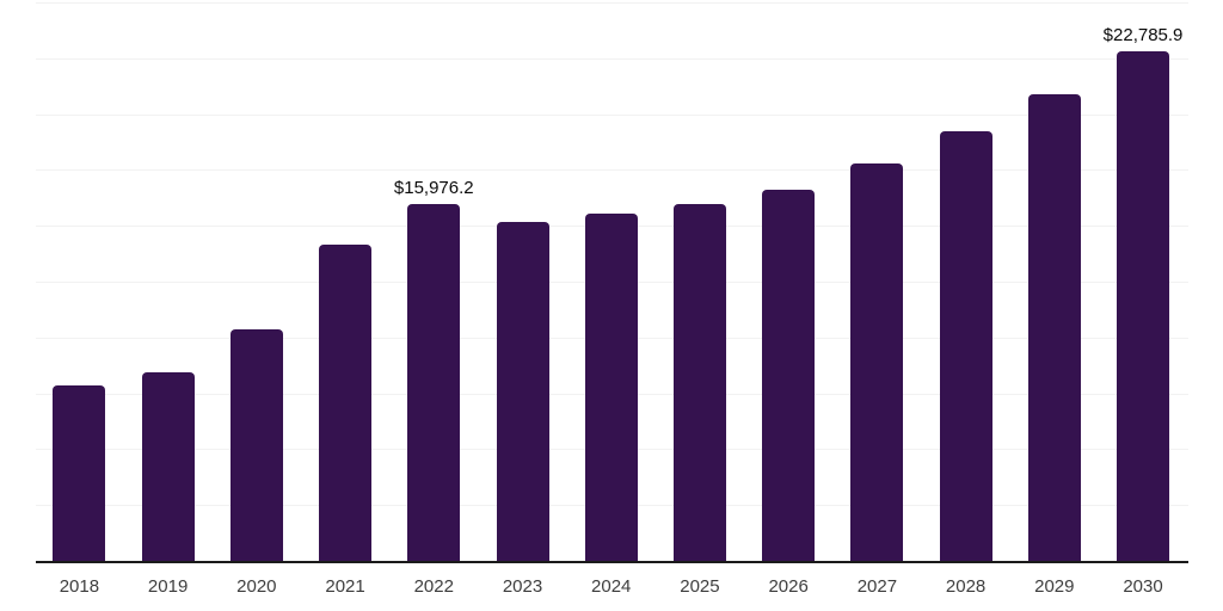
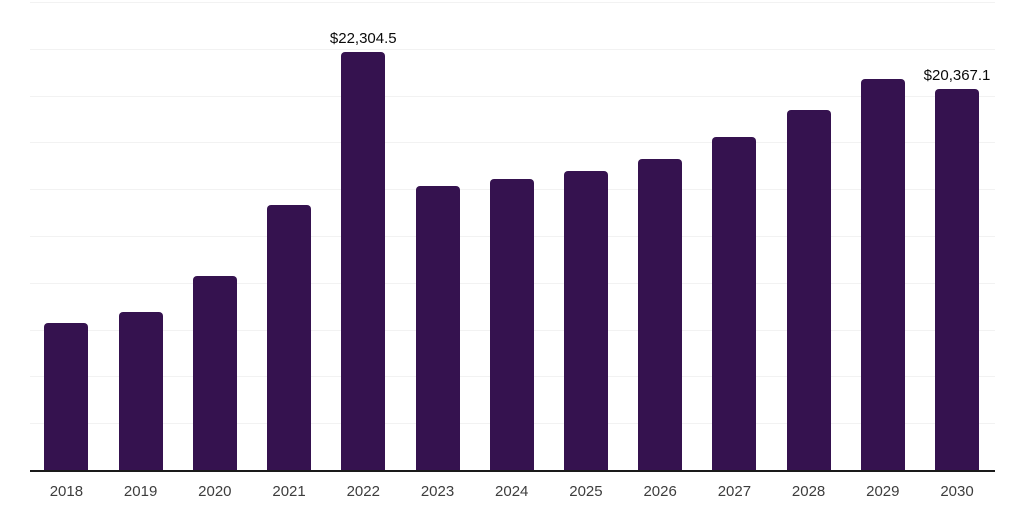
2022: $15,976.2 -> $22,304.5
2030: $22,785.9 -> $20,367.1
